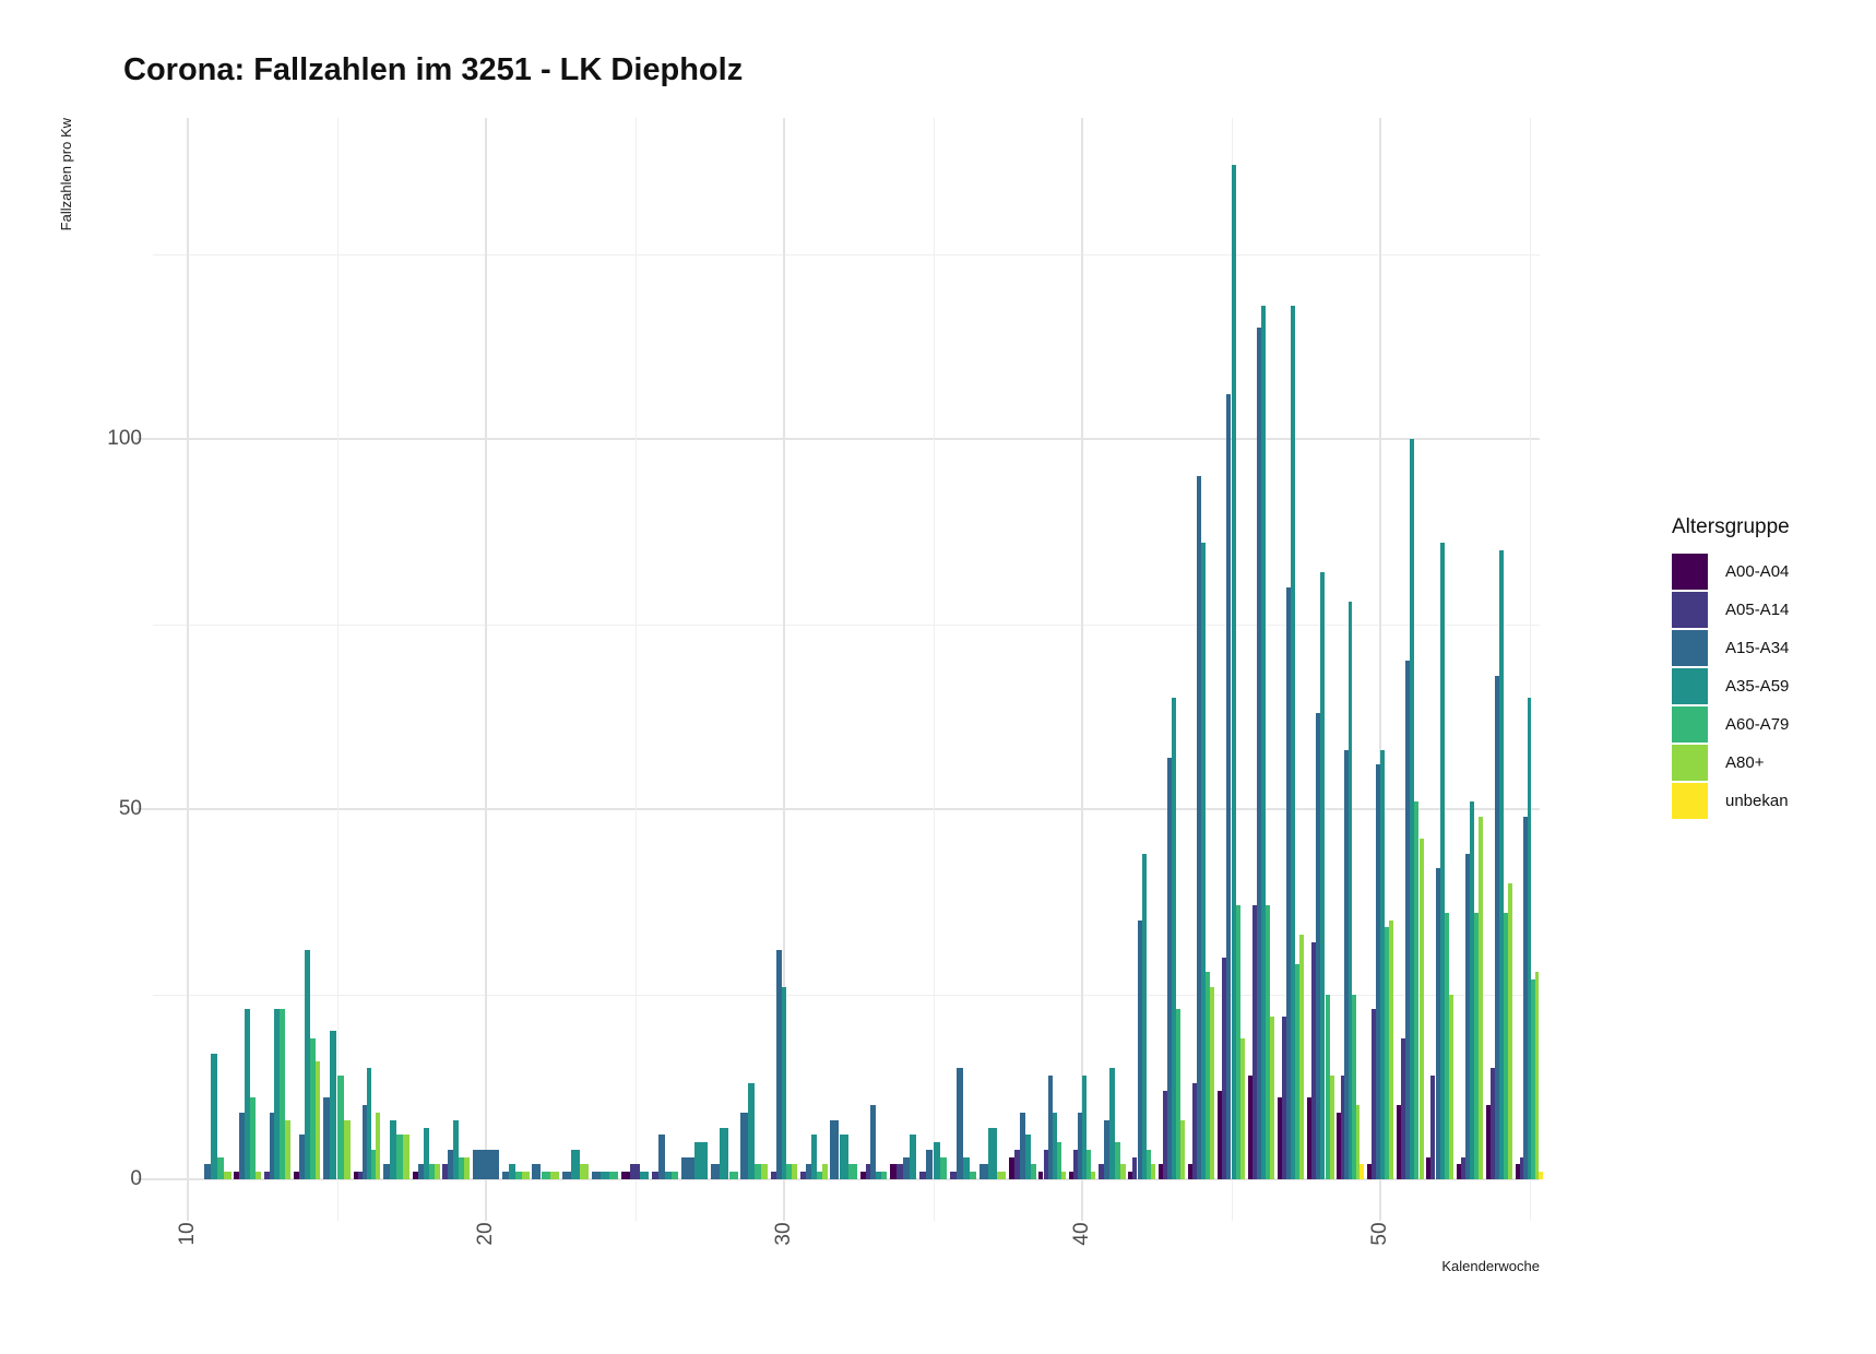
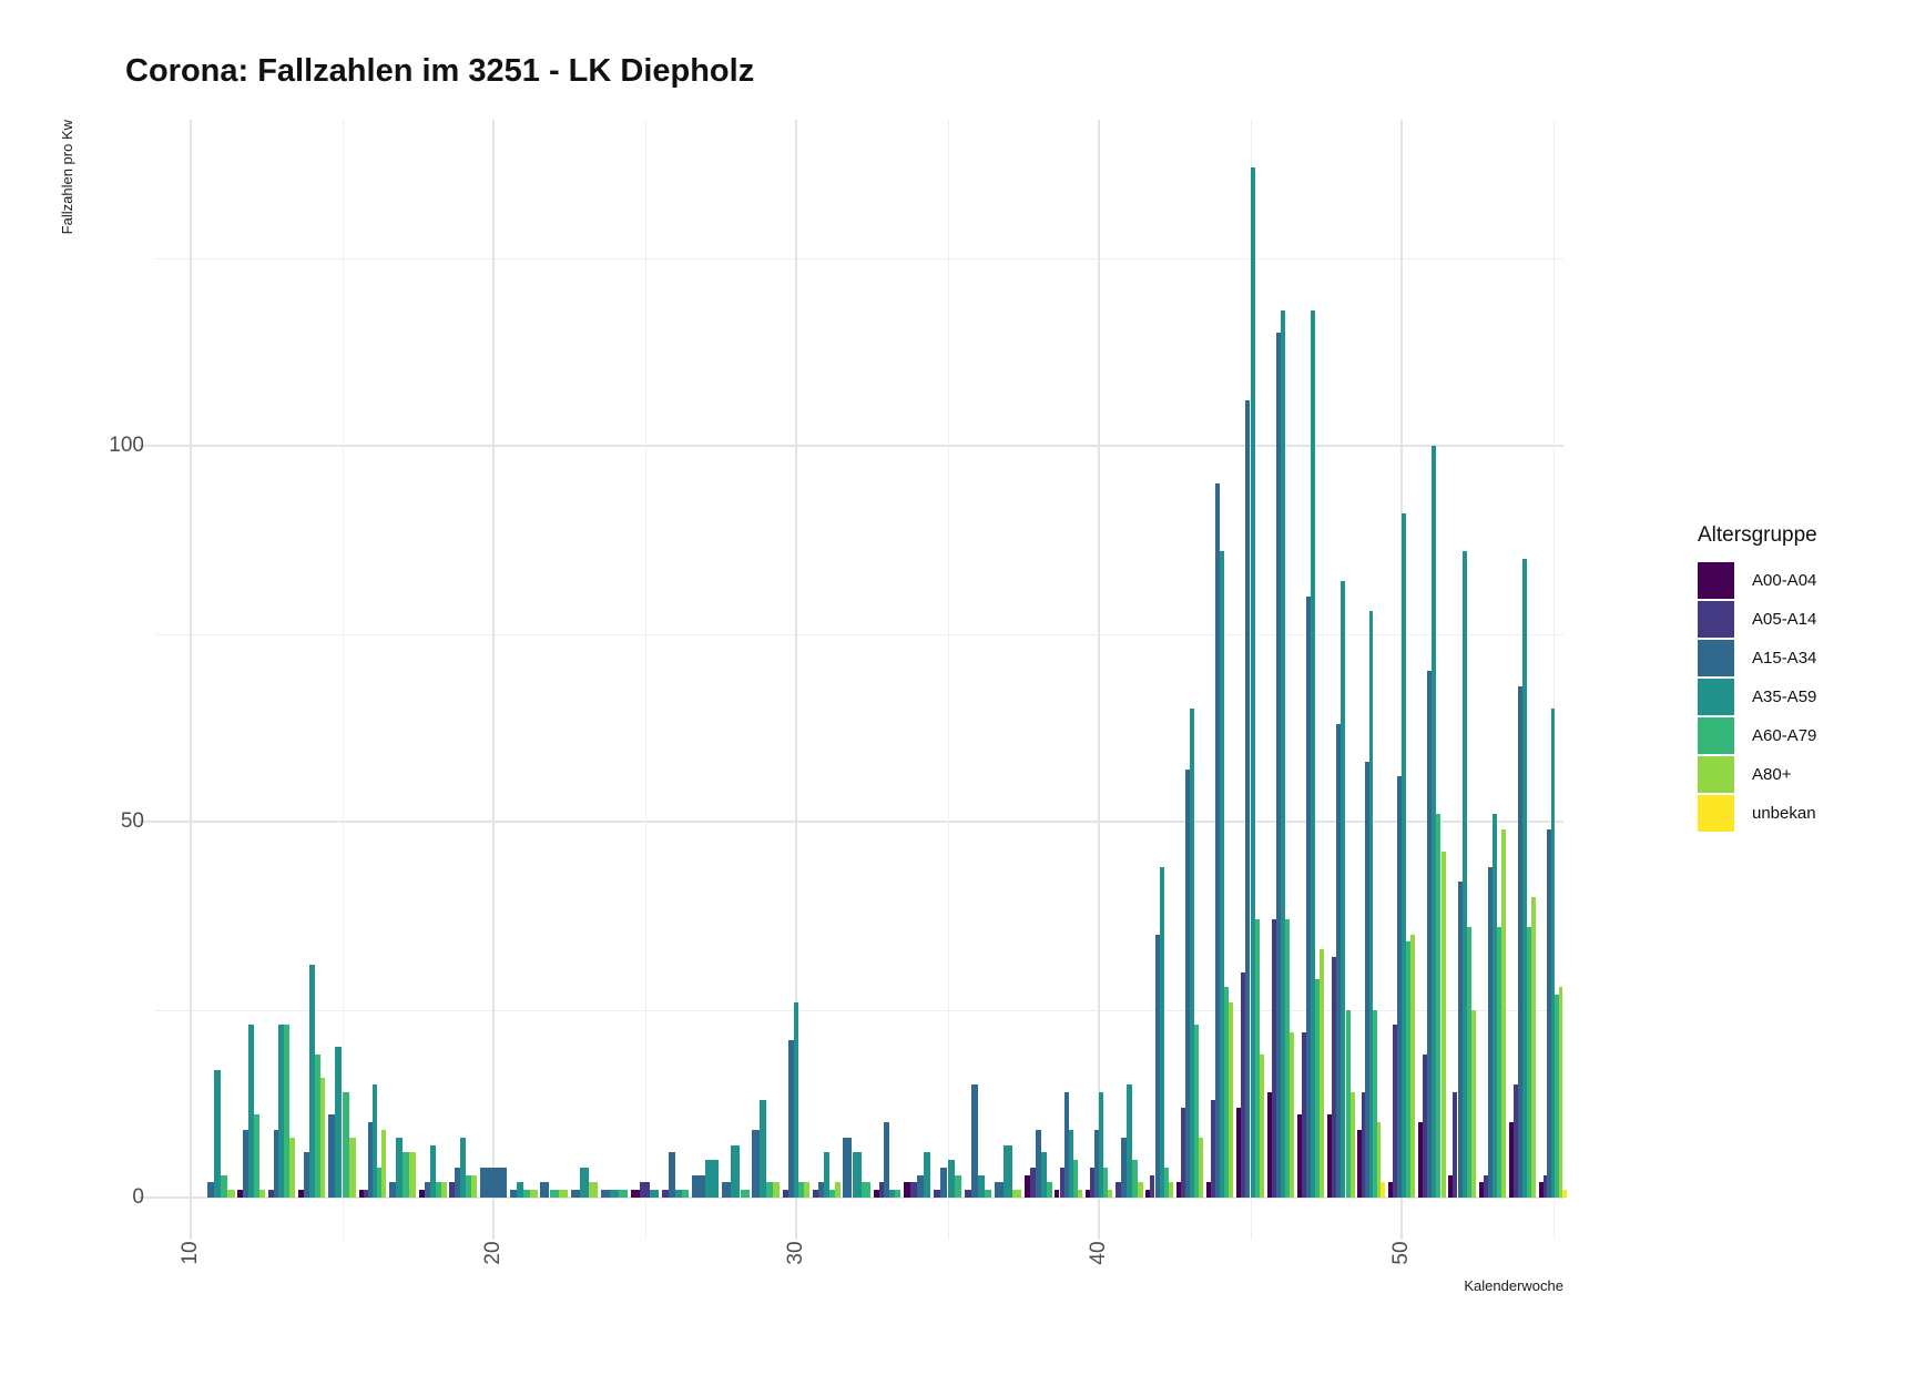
A15-A34/30: 31 -> 21
A35-A59/50: 58 -> 91
